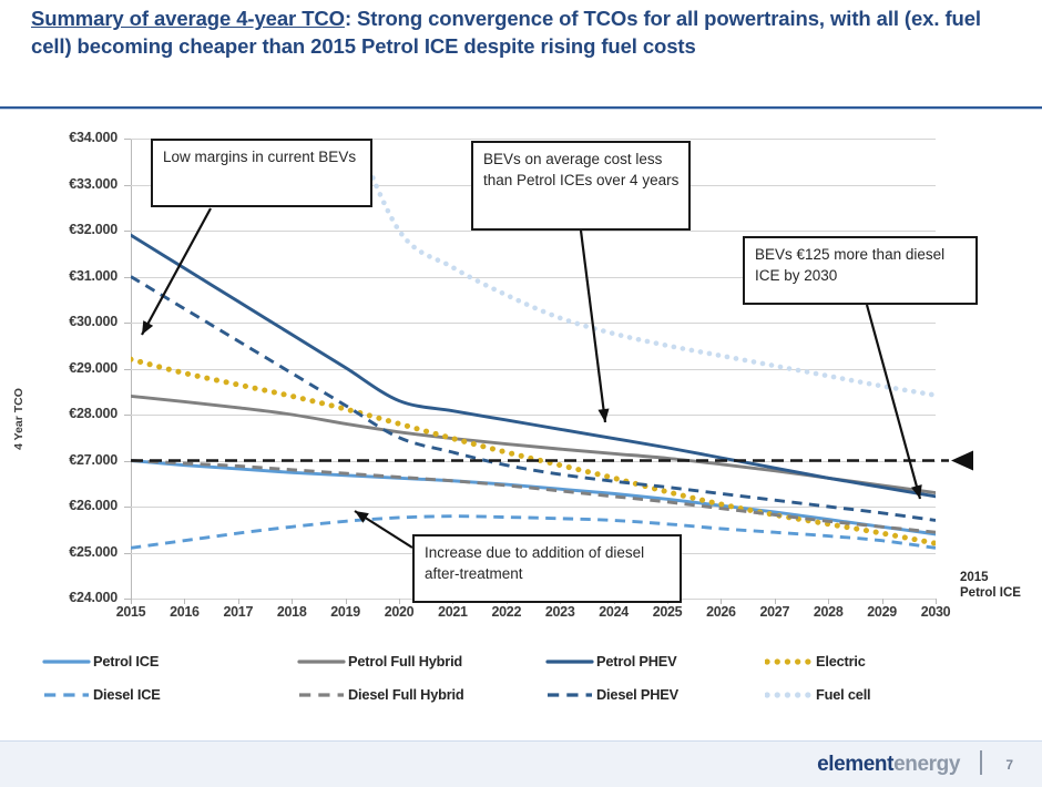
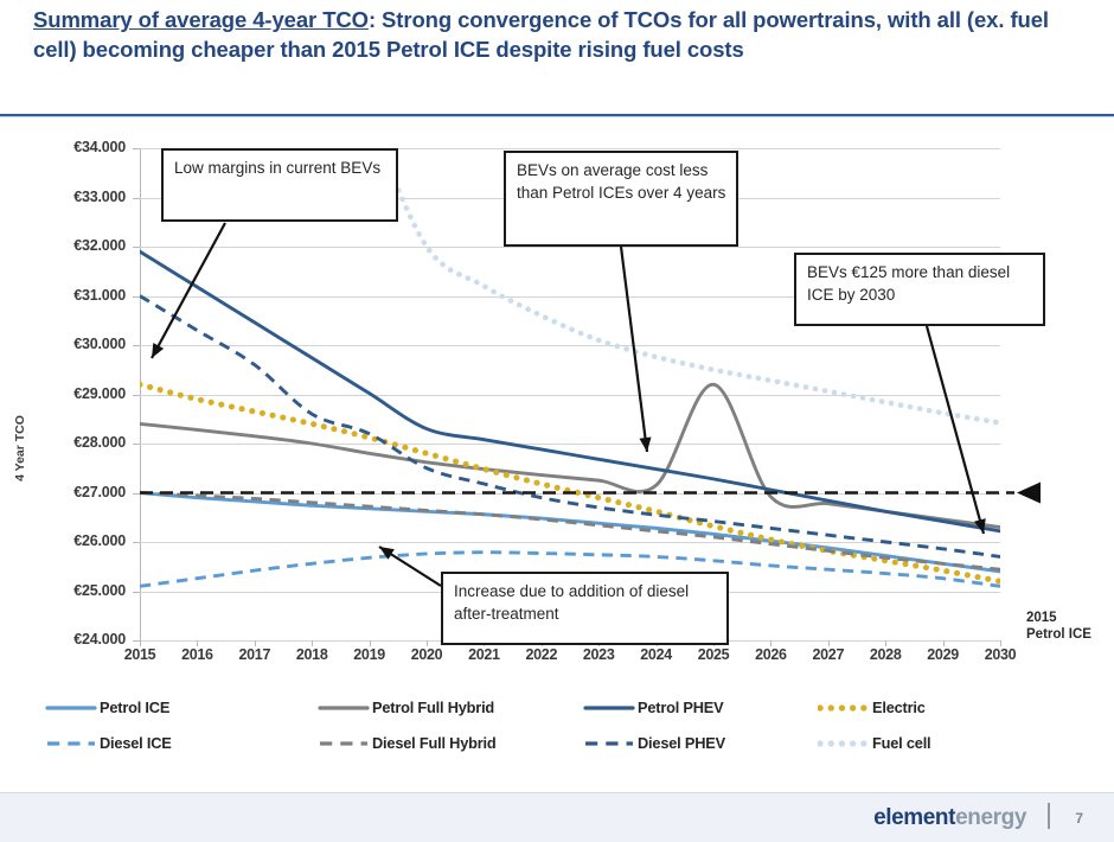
Diesel PHEV/2018: €28900 -> €28600
Petrol Full Hybrid/2025: €27000 -> €29200
